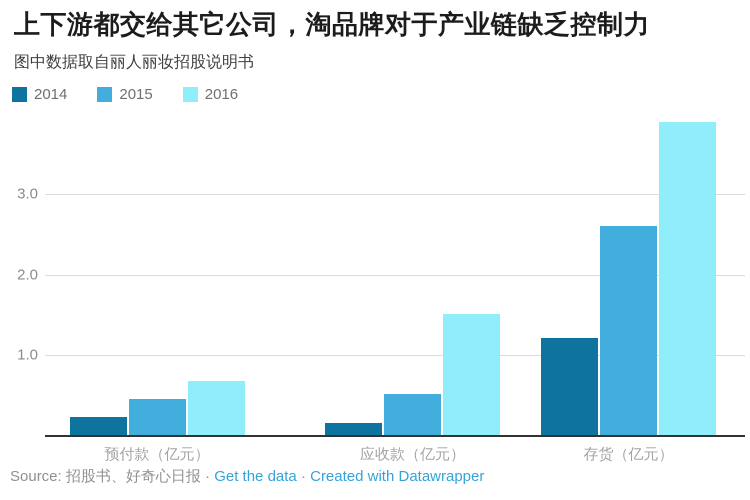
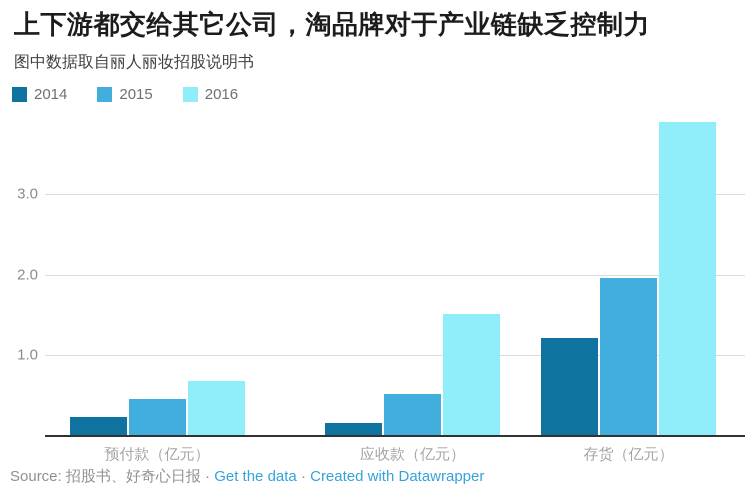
2015/存货（亿元）: 2.6 -> 2.0
